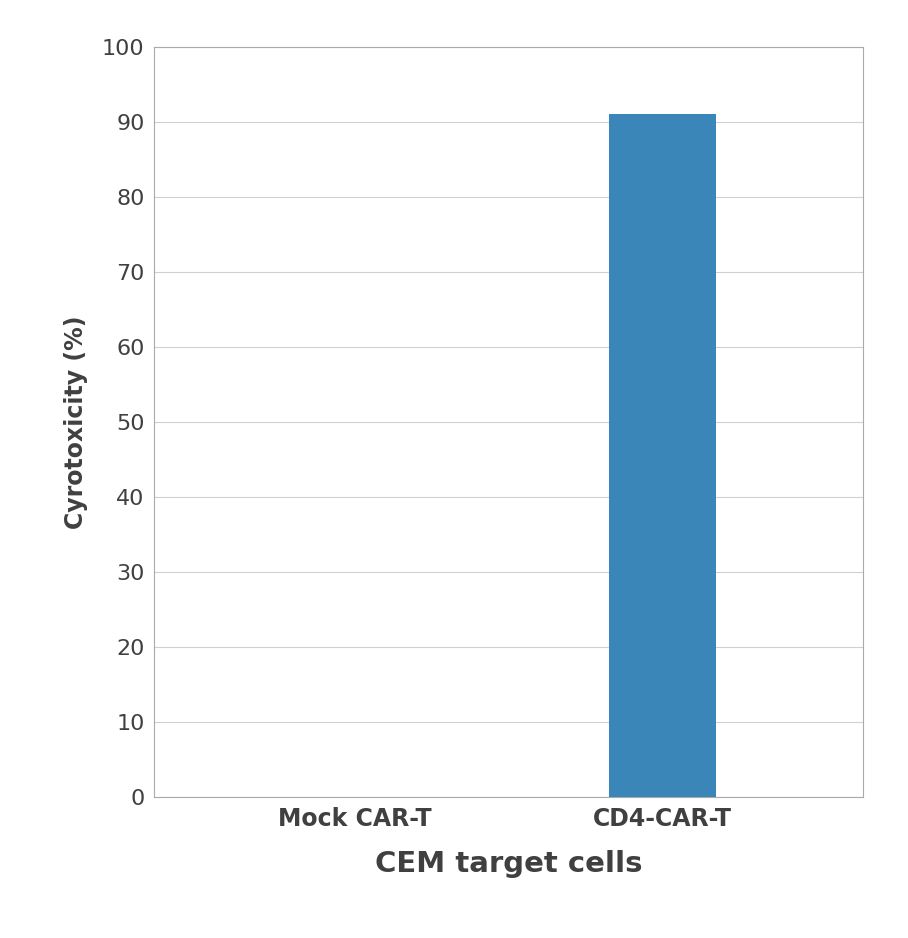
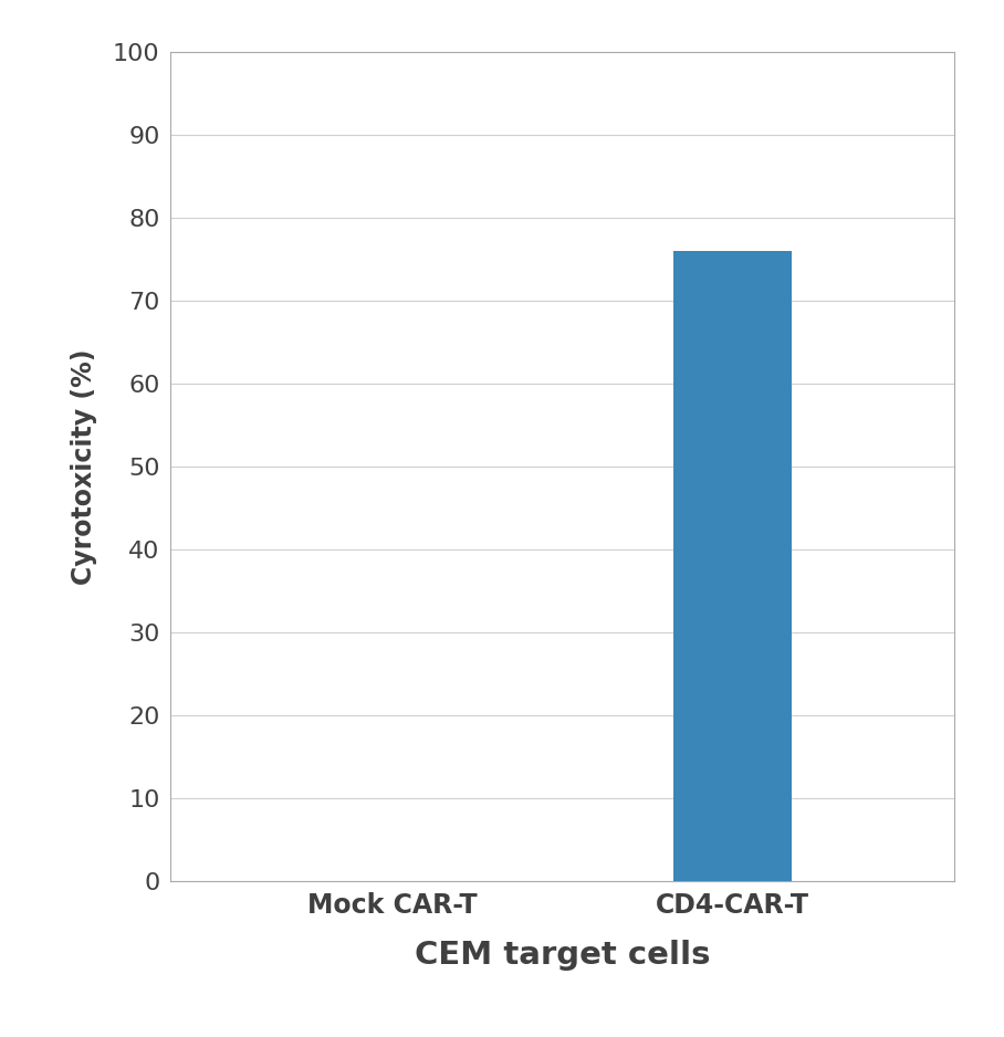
CD4-CAR-T: 91 -> 76
